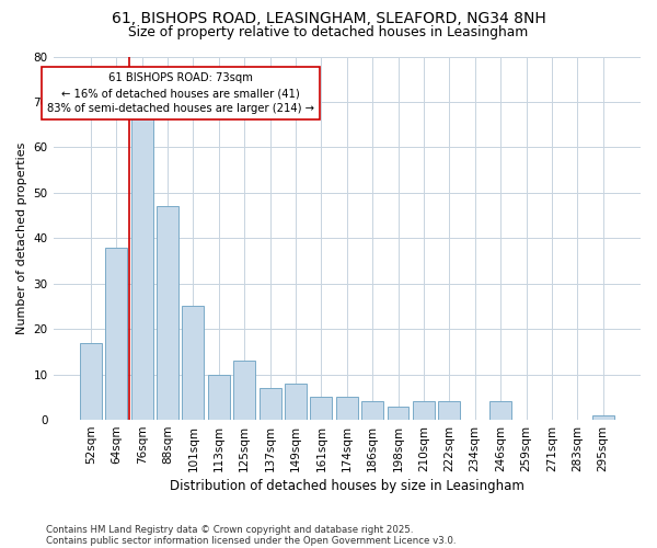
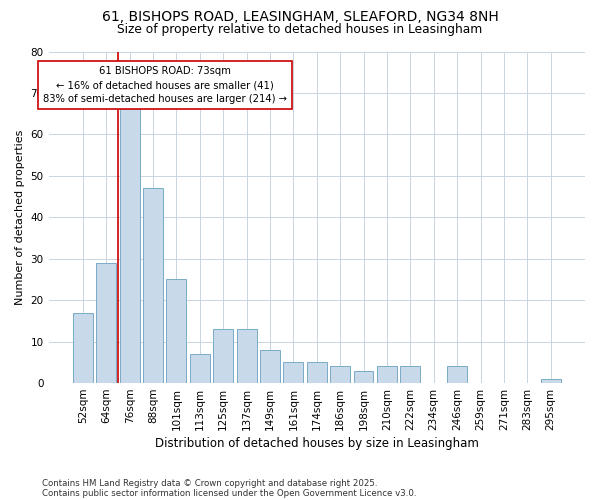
64sqm: 38 -> 29
113sqm: 10 -> 7
137sqm: 7 -> 13
